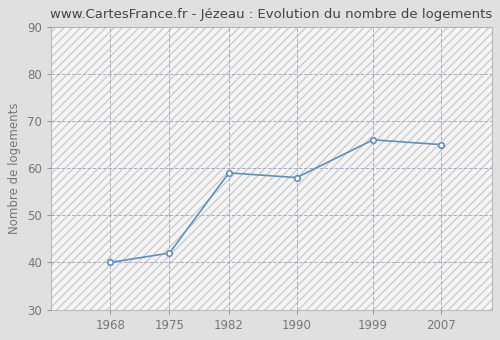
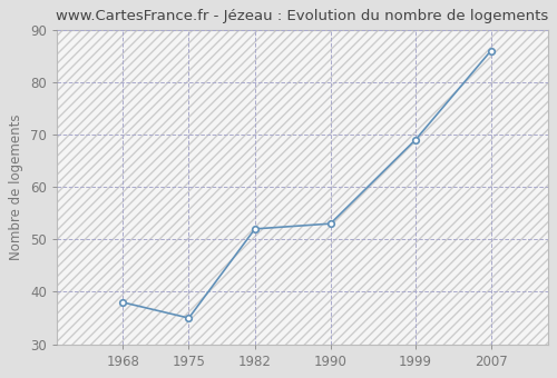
1968: 40 -> 38
1975: 42 -> 35
1982: 59 -> 52
1990: 58 -> 53
1999: 66 -> 69
2007: 65 -> 86
